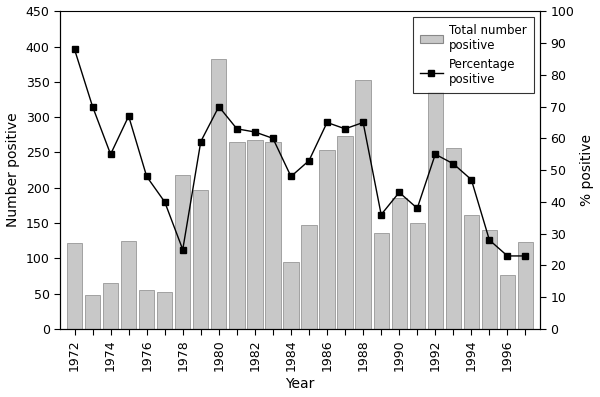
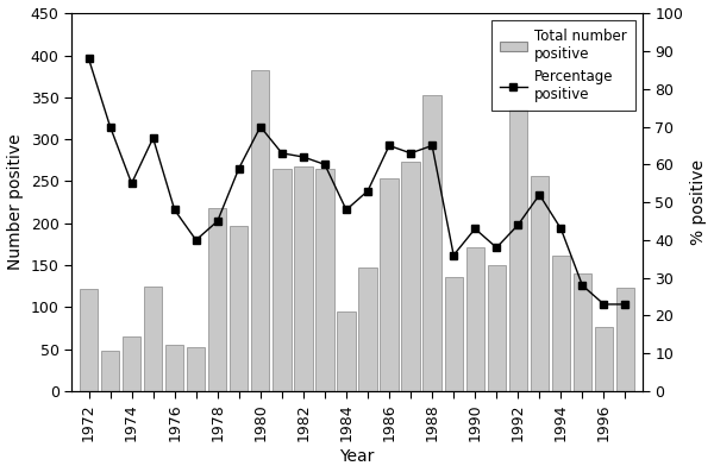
Percentage positive/1978: 25 -> 45
Total number positive/1990: 186 -> 172
Percentage positive/1992: 55 -> 44
Percentage positive/1994: 47 -> 43
